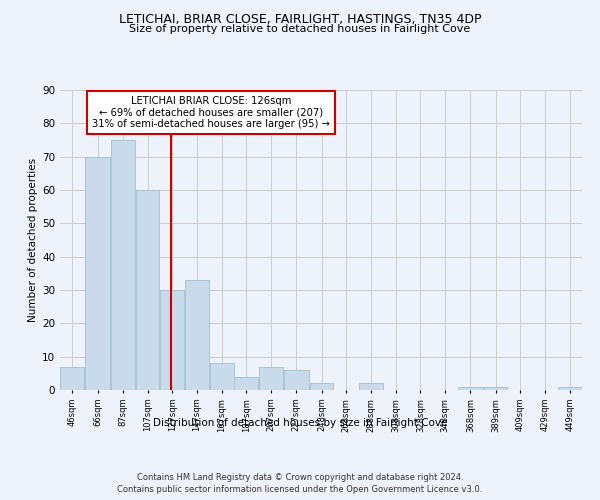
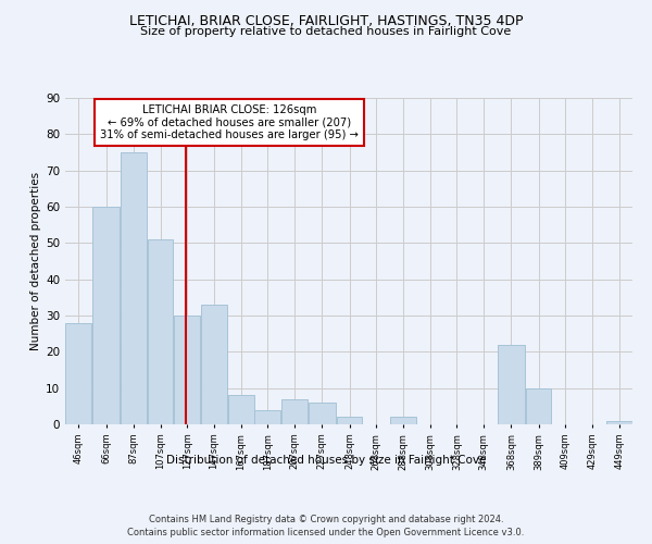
46sqm: 7 -> 28
66sqm: 70 -> 60
107sqm: 60 -> 51
368sqm: 1 -> 22
389sqm: 1 -> 10
